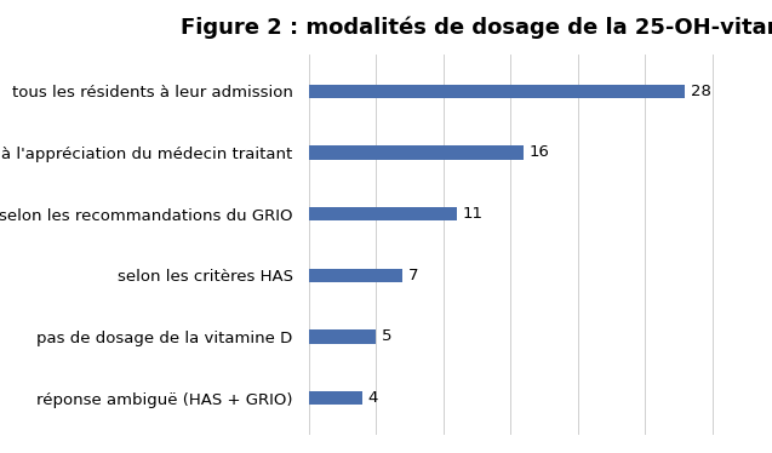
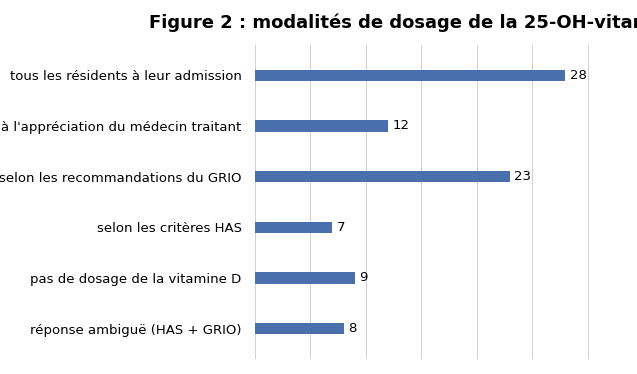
à l'appréciation du médecin traitant: 16 -> 12
selon les recommandations du GRIO: 11 -> 23
pas de dosage de la vitamine D: 5 -> 9
réponse ambiguë (HAS + GRIO): 4 -> 8
